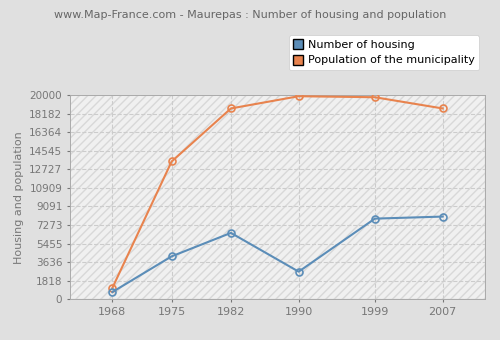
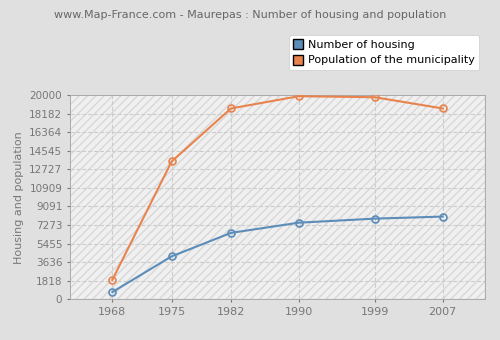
Population of the municipality/1968: 1100 -> 1900
Number of housing/1990: 2700 -> 7500
